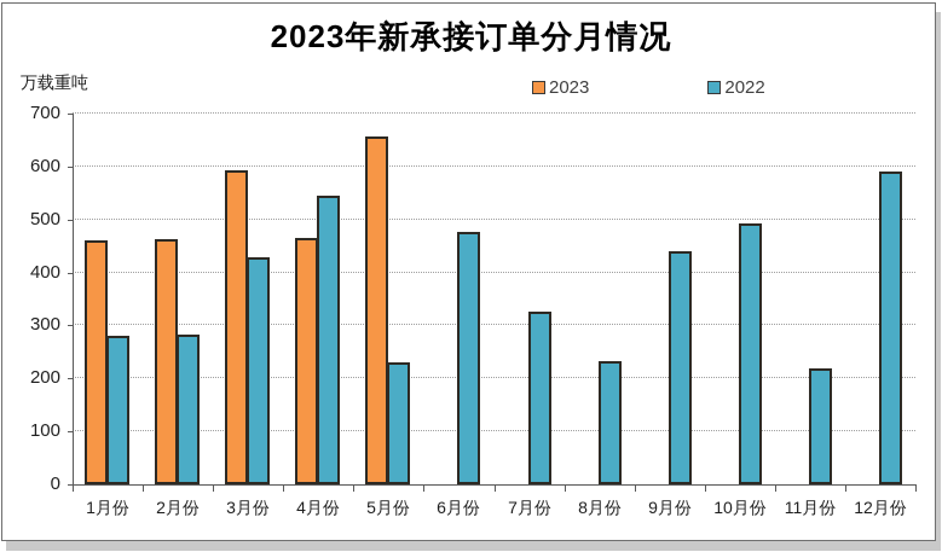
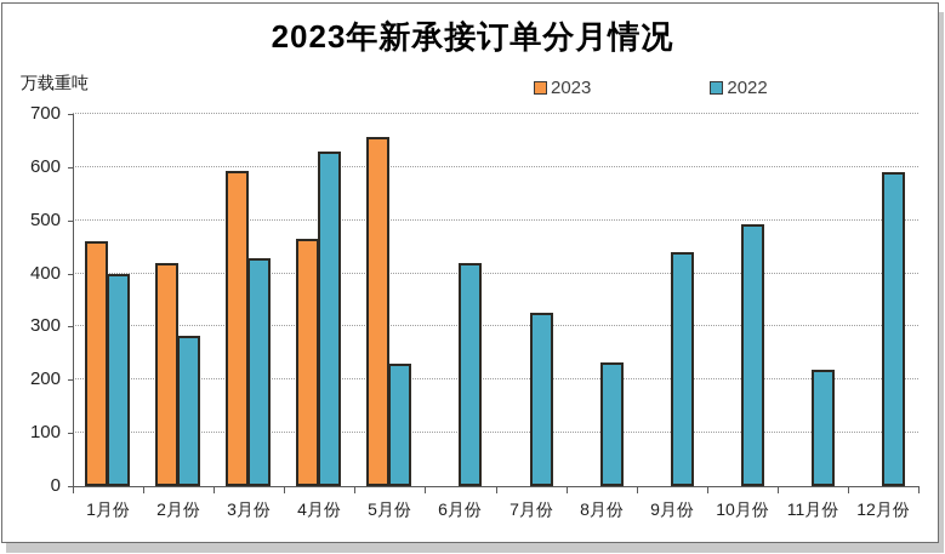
2022/1月份: 280 -> 400
2023/2月份: 460 -> 420
2022/4月份: 540 -> 630
2022/6月份: 480 -> 420
